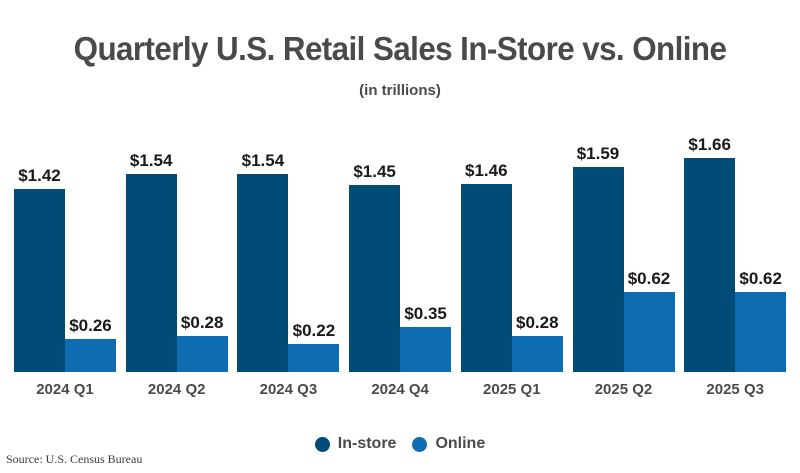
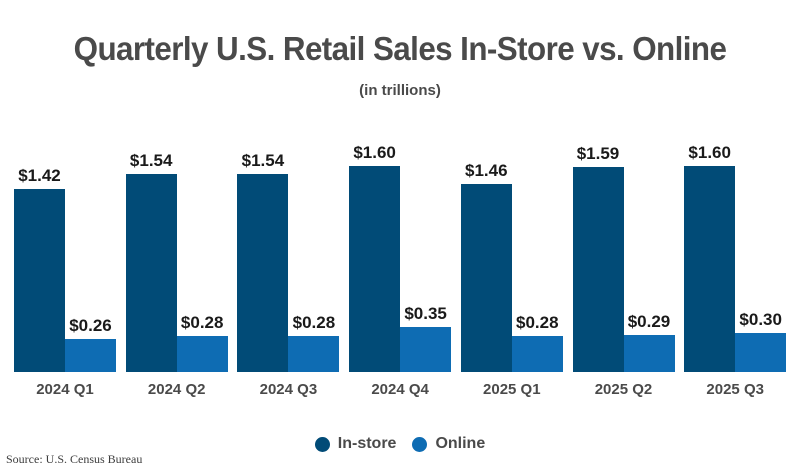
Online/2024 Q3: $0.22 -> $0.28
In-store/2024 Q4: $1.45 -> $1.60
Online/2025 Q2: $0.62 -> $0.29
In-store/2025 Q3: $1.66 -> $1.60
Online/2025 Q3: $0.62 -> $0.30
